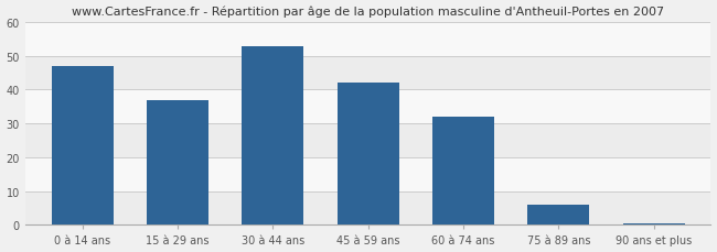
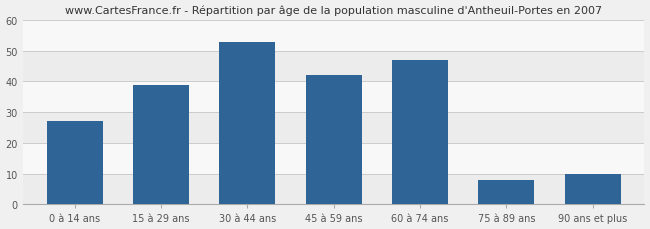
0 à 14 ans: 47.0 -> 27.0
15 à 29 ans: 37.0 -> 39.0
60 à 74 ans: 32.0 -> 47.0
75 à 89 ans: 6.0 -> 8.0
90 ans et plus: 0.5 -> 10.0
